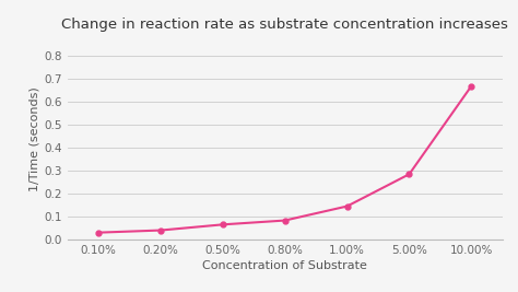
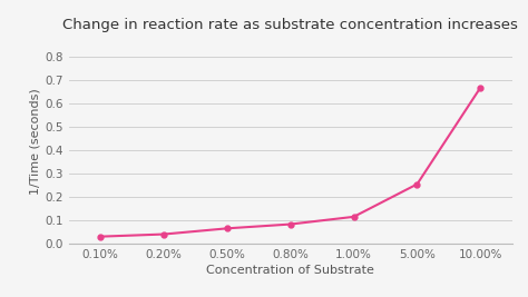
1.00%: 0.145 -> 0.115
5.00%: 0.285 -> 0.255
